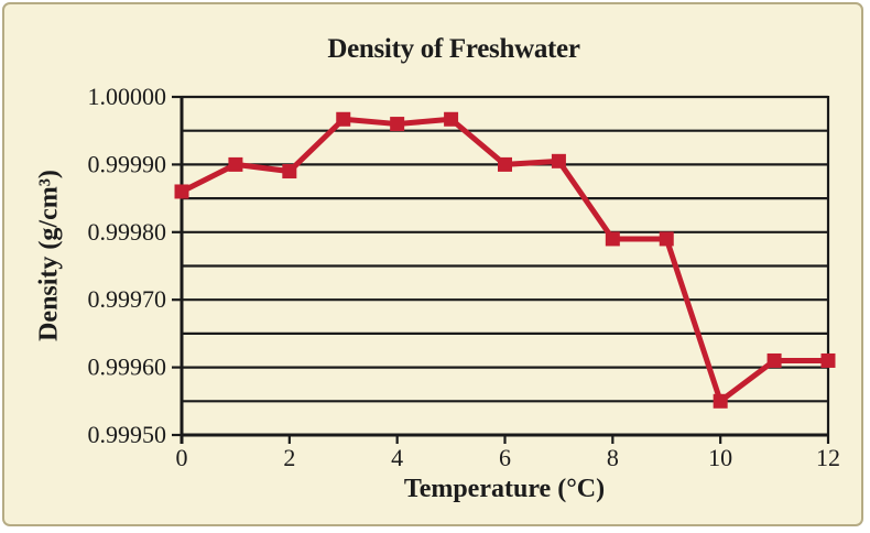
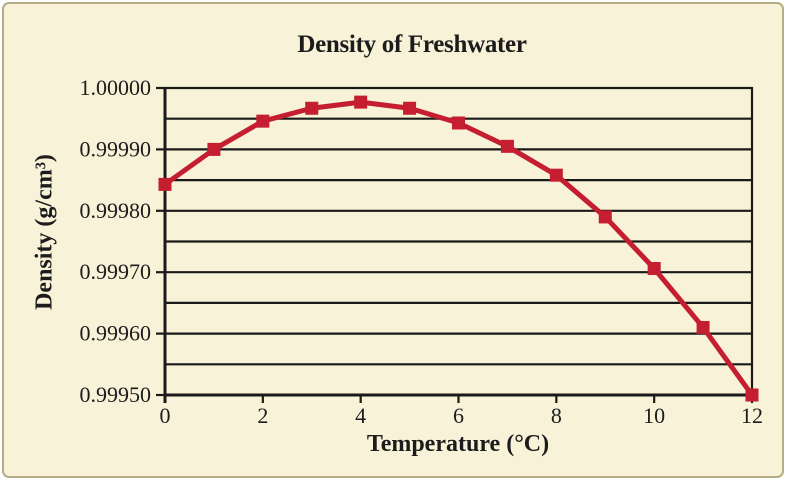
0: 0.99986 -> 0.99984
2: 0.99989 -> 0.99995
4: 0.99996 -> 0.99998
6: 0.99990 -> 0.99994
8: 0.99979 -> 0.99986
10: 0.99955 -> 0.99971
12: 0.99961 -> 0.99950
